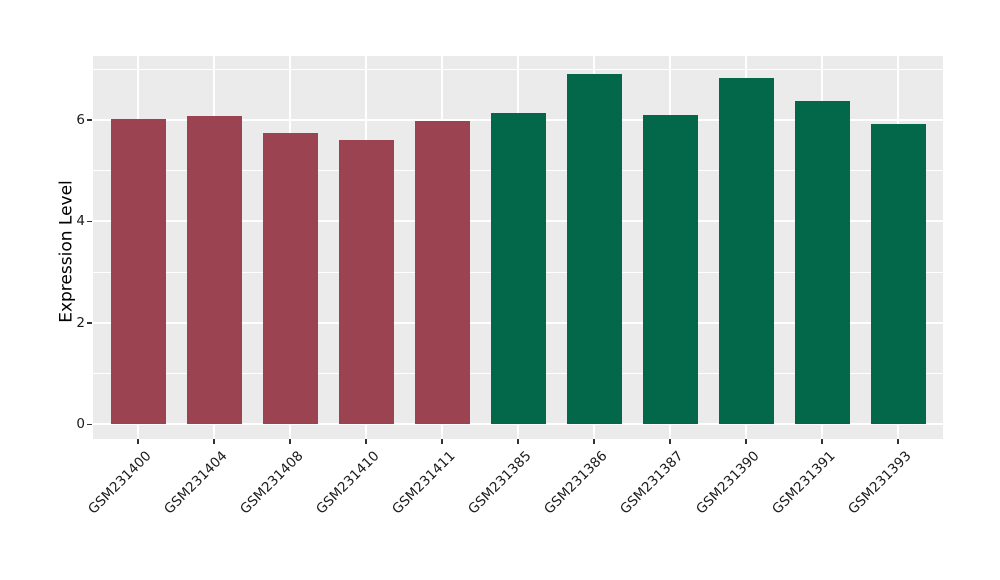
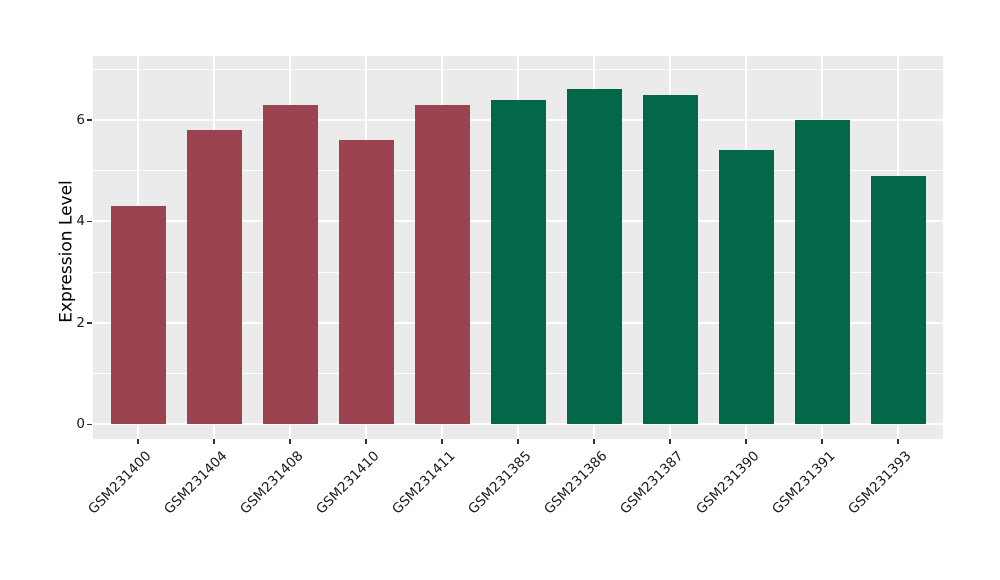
GSM231400: 6.0 -> 4.3
GSM231404: 6.1 -> 5.8
GSM231408: 5.7 -> 6.3
GSM231411: 6.0 -> 6.3
GSM231385: 6.1 -> 6.4
GSM231386: 6.9 -> 6.6
GSM231387: 6.1 -> 6.5
GSM231390: 6.8 -> 5.4
GSM231391: 6.4 -> 6.0
GSM231393: 5.9 -> 4.9
